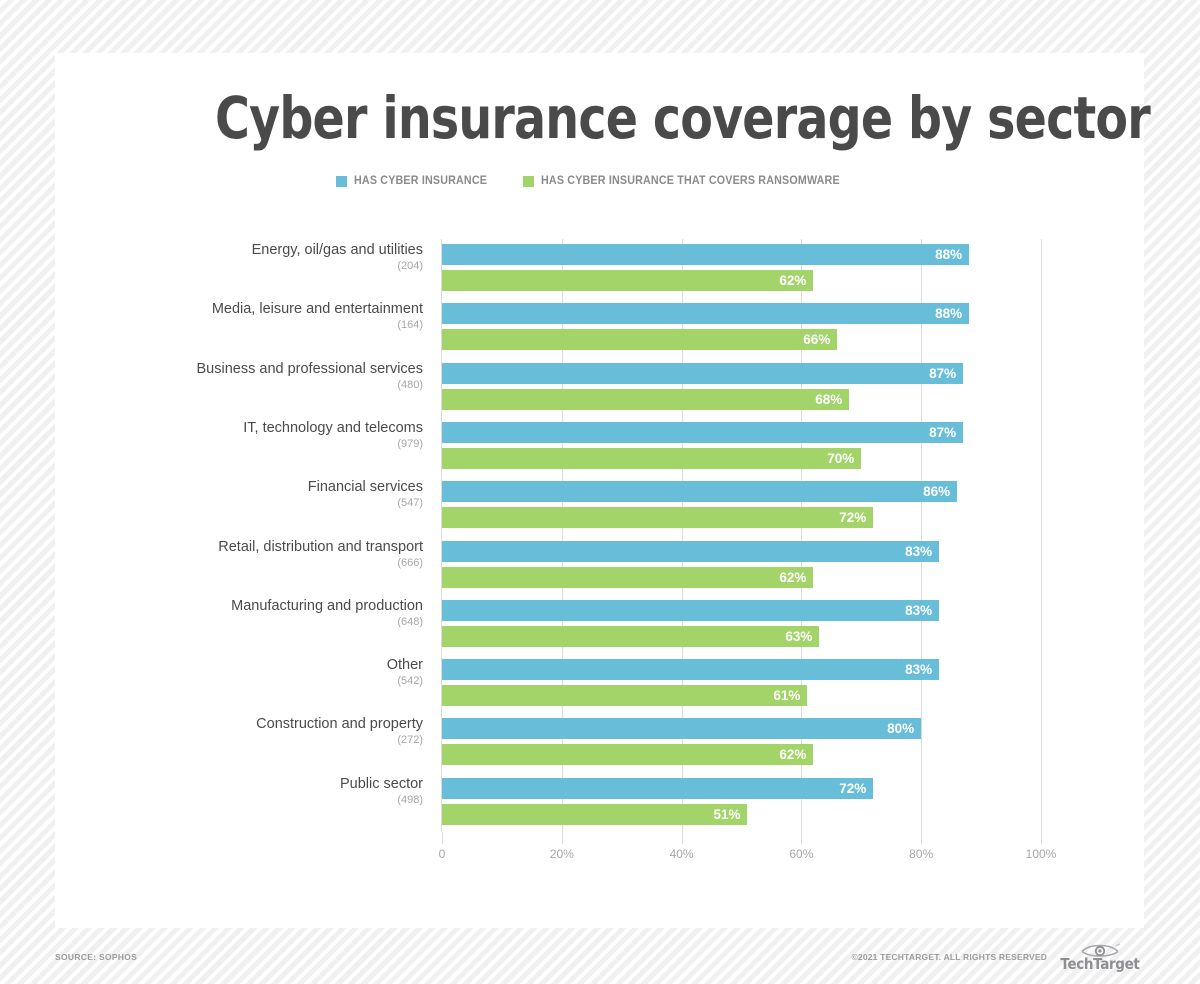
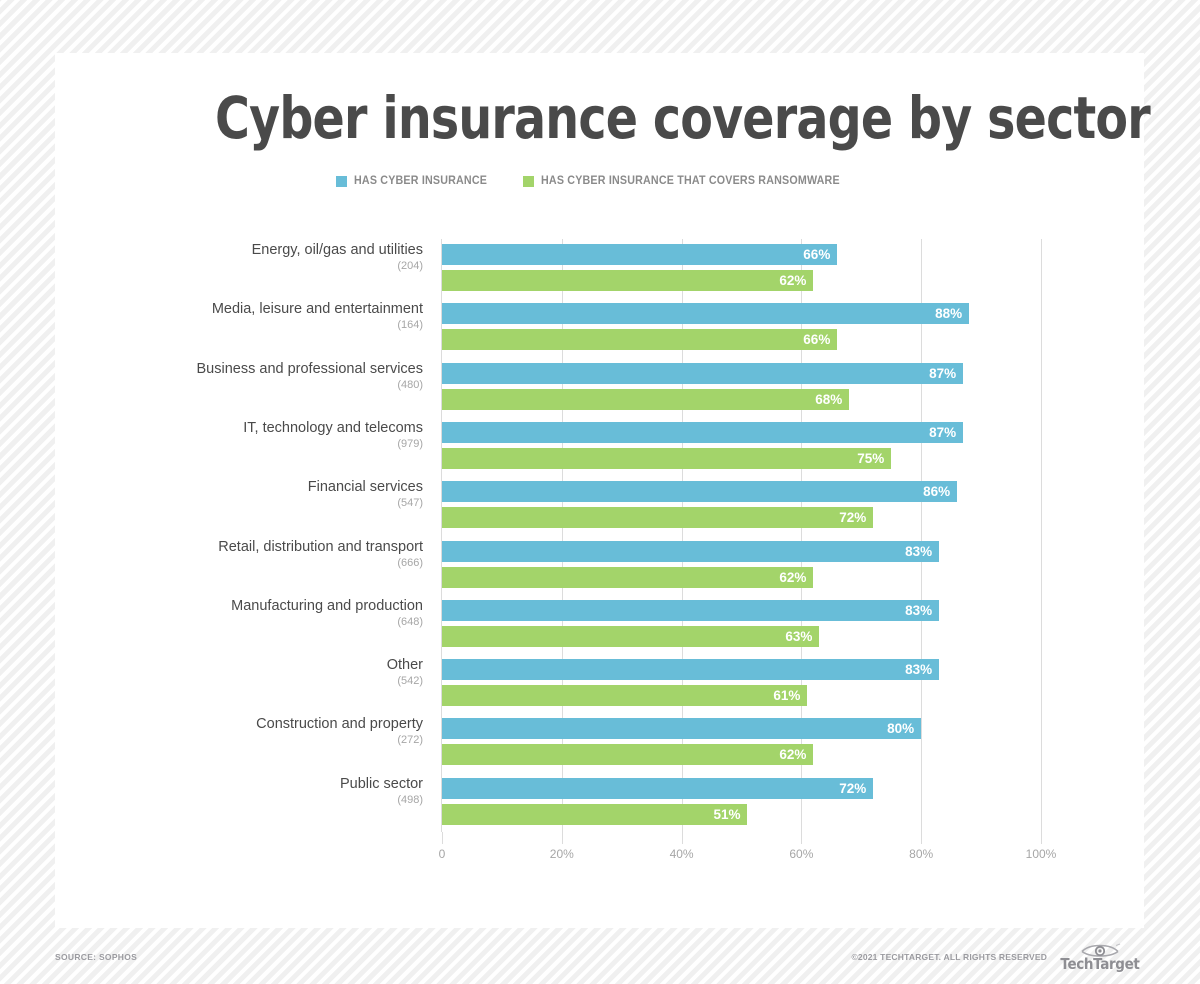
HAS CYBER INSURANCE/Energy, oil/gas and utilities: 88% -> 66%
HAS CYBER INSURANCE THAT COVERS RANSOMWARE/IT, technology and telecoms: 70% -> 75%
